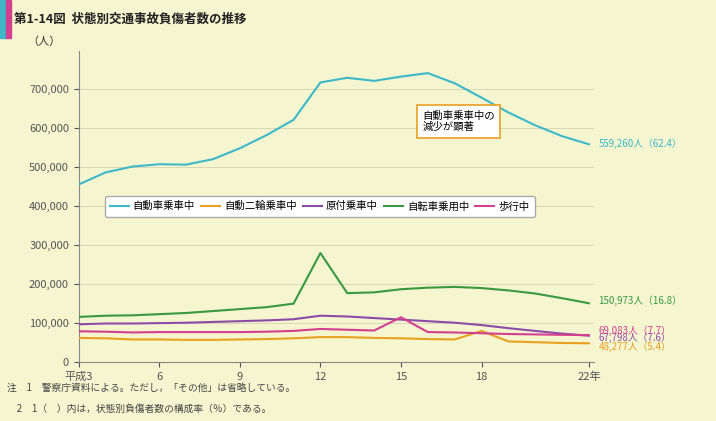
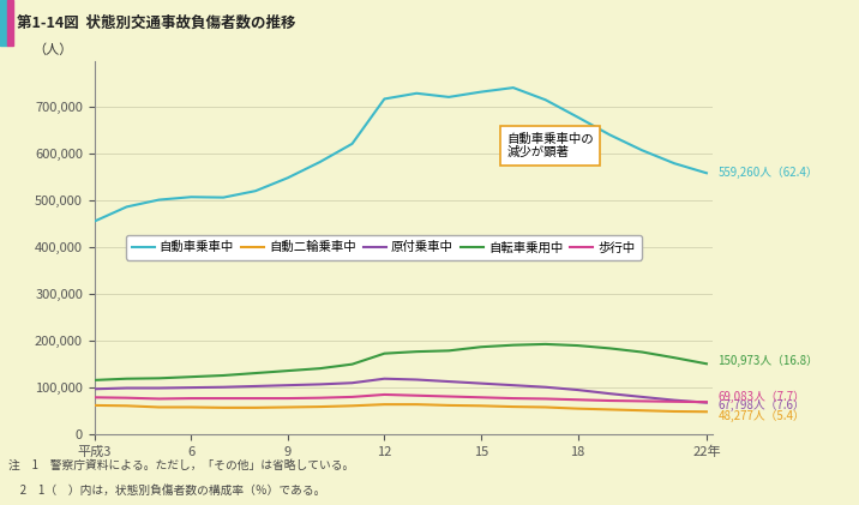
自転車乗用中/12: 280,000 -> 173,000
歩行中/15: 115,000 -> 79,000
自動二輪乗車中/18: 80,000 -> 55,000
